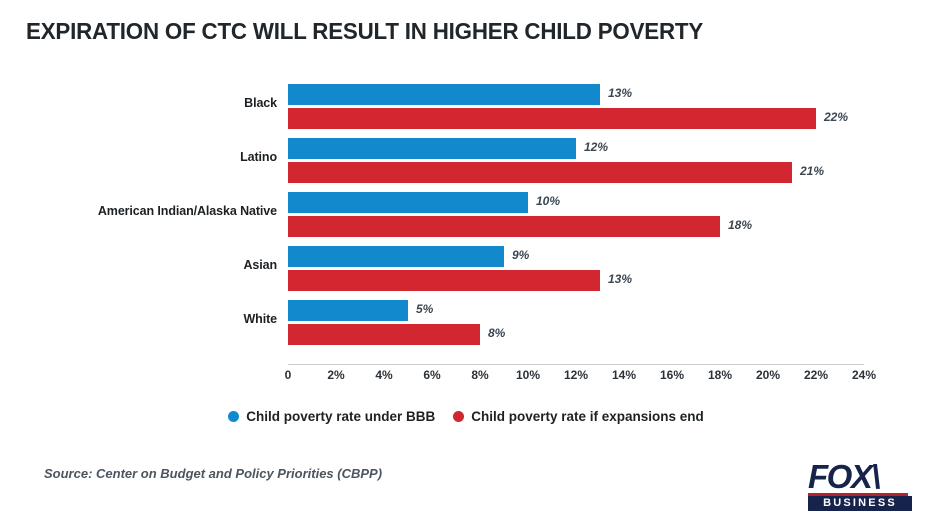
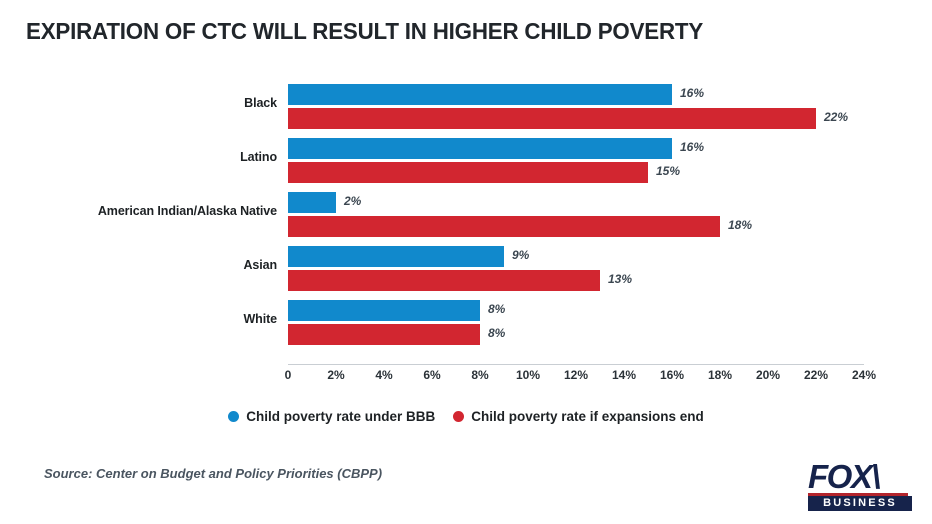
Child poverty rate under BBB/Black: 13% -> 16%
Child poverty rate under BBB/Latino: 12% -> 16%
Child poverty rate if expansions end/Latino: 21% -> 15%
Child poverty rate under BBB/American Indian/Alaska Native: 10% -> 2%
Child poverty rate under BBB/White: 5% -> 8%
